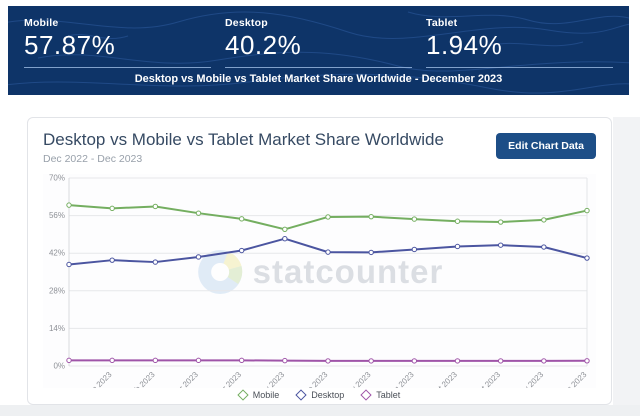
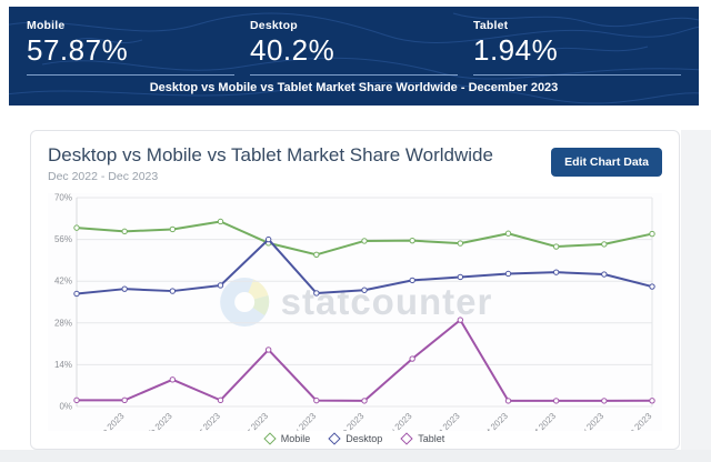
Tablet/Feb 2023: 2% -> 9%
Mobile/Mar 2023: 57% -> 62%
Desktop/Apr 2023: 43% -> 56%
Tablet/Apr 2023: 2% -> 19%
Desktop/May 2023: 47% -> 38%
Desktop/June 2023: 42% -> 39%
Tablet/July 2023: 2% -> 16%
Tablet/Aug 2023: 2% -> 29%
Mobile/Sept 2023: 54% -> 58%
